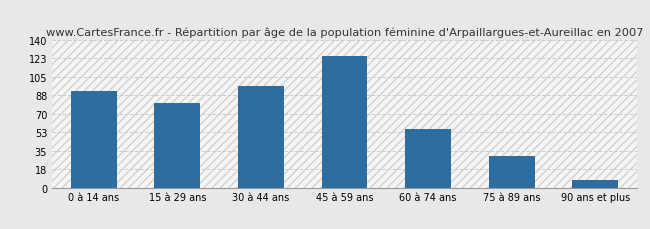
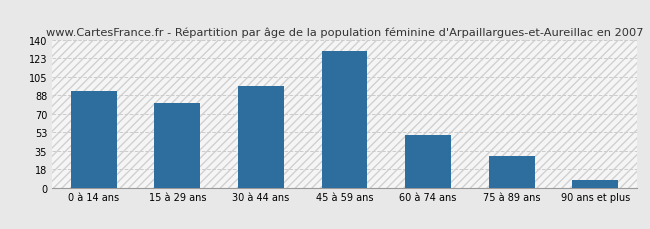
45 à 59 ans: 125 -> 130
60 à 74 ans: 56 -> 50
